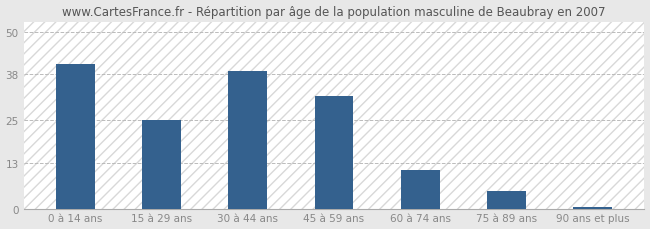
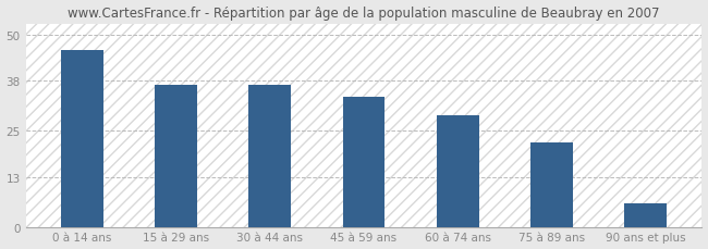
0 à 14 ans: 41.0 -> 46.0
15 à 29 ans: 25.0 -> 37.0
30 à 44 ans: 39.0 -> 37.0
45 à 59 ans: 32.0 -> 34.0
60 à 74 ans: 11.0 -> 29.0
75 à 89 ans: 5.0 -> 22.0
90 ans et plus: 0.5 -> 6.0
